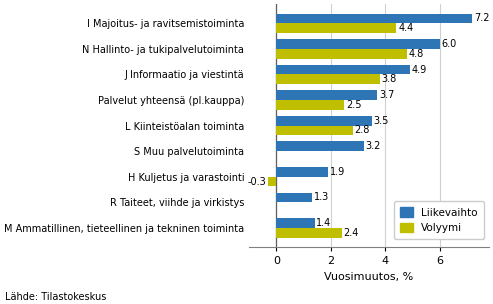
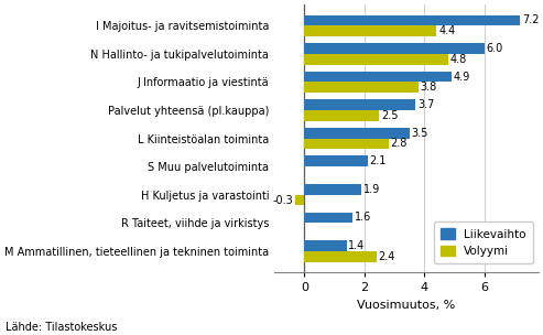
Liikevaihto/S Muu palvelutoiminta: 3.2 -> 2.1
Liikevaihto/R Taiteet, viihde ja virkistys: 1.3 -> 1.6
